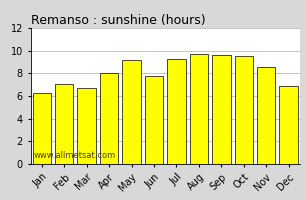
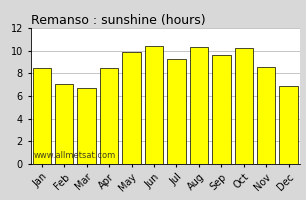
Jan: 6.3 -> 8.5
Apr: 8.0 -> 8.5
May: 9.2 -> 9.9
Jun: 7.8 -> 10.4
Aug: 9.7 -> 10.3
Oct: 9.5 -> 10.2
